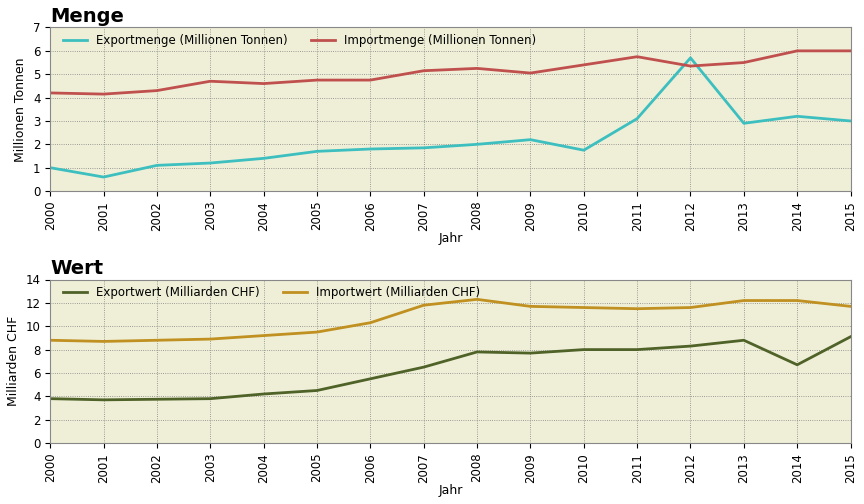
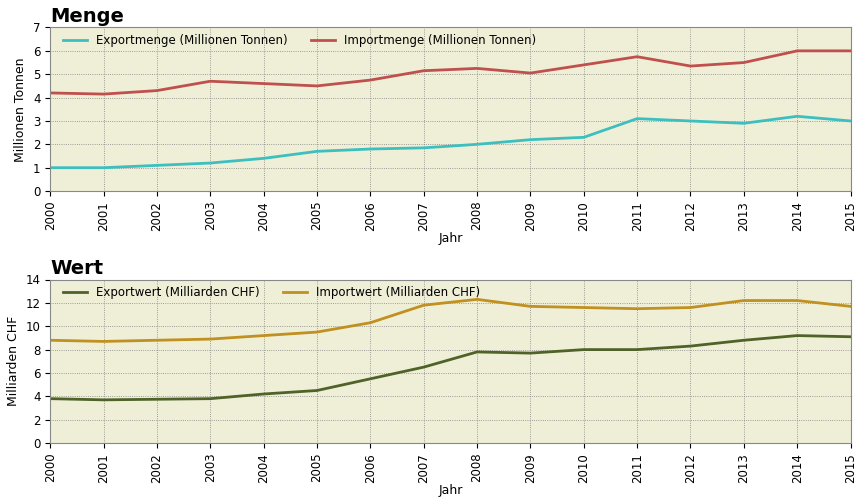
Menge/Exportmenge (Millionen Tonnen)/2001: 0.60 -> 1.00
Menge/Importmenge (Millionen Tonnen)/2005: 4.75 -> 4.50
Menge/Exportmenge (Millionen Tonnen)/2010: 1.75 -> 2.30
Menge/Exportmenge (Millionen Tonnen)/2012: 5.70 -> 3.00
Wert/Exportwert (Milliarden CHF)/2014: 6.7 -> 9.2
